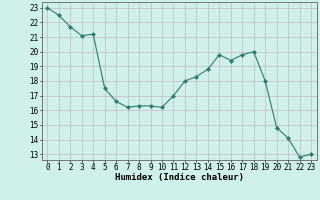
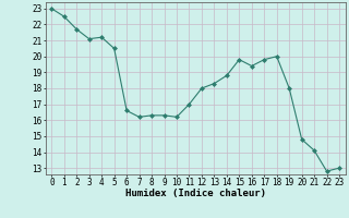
5: 17.5 -> 20.5
